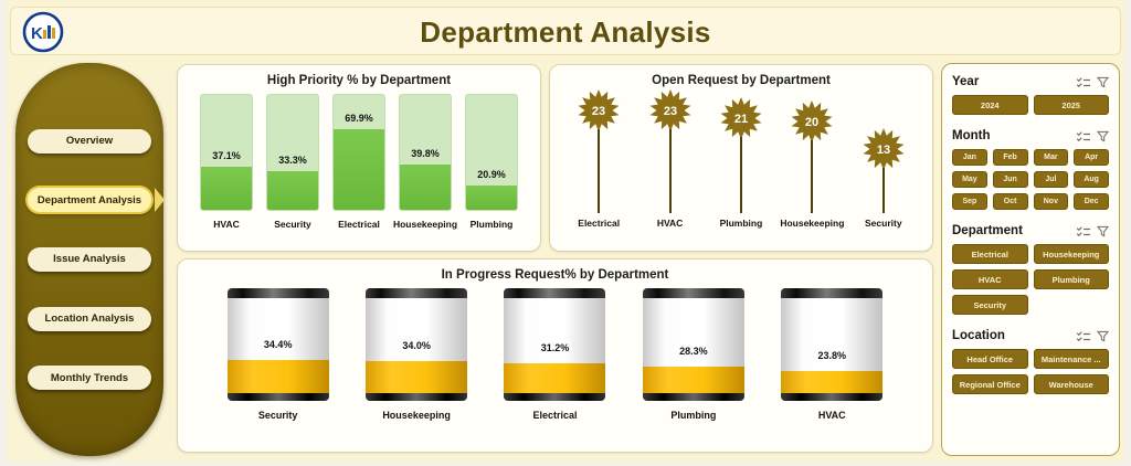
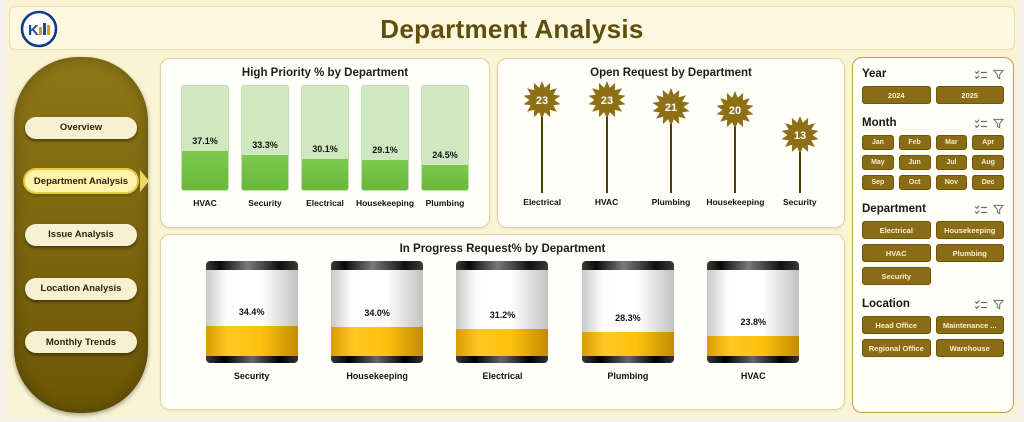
High Priority % by Department/Electrical: 69.9% -> 30.1%
High Priority % by Department/Housekeeping: 39.8% -> 29.1%
High Priority % by Department/Plumbing: 20.9% -> 24.5%
